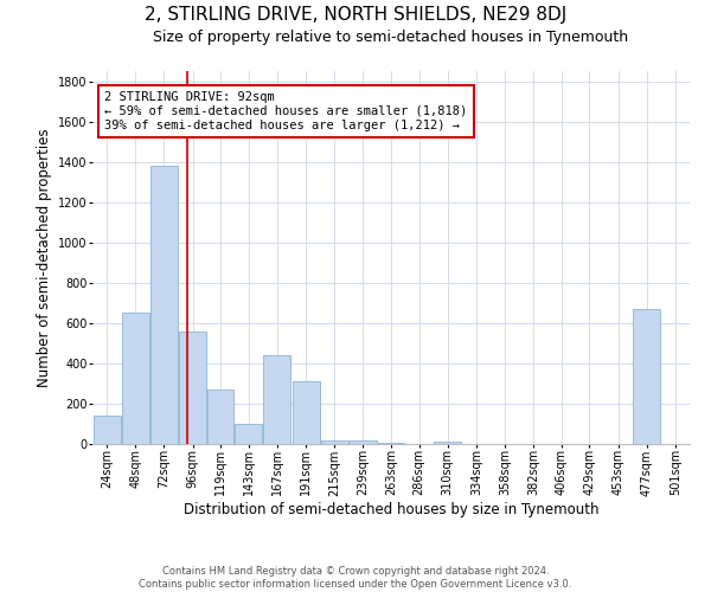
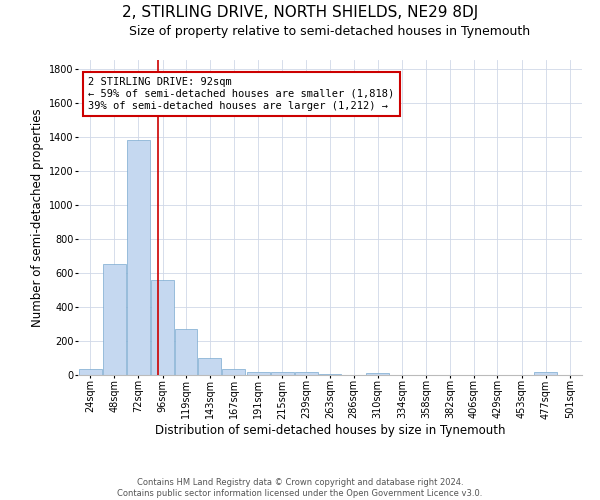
24sqm: 140 -> 40
167sqm: 440 -> 40
191sqm: 310 -> 20
477sqm: 670 -> 20
